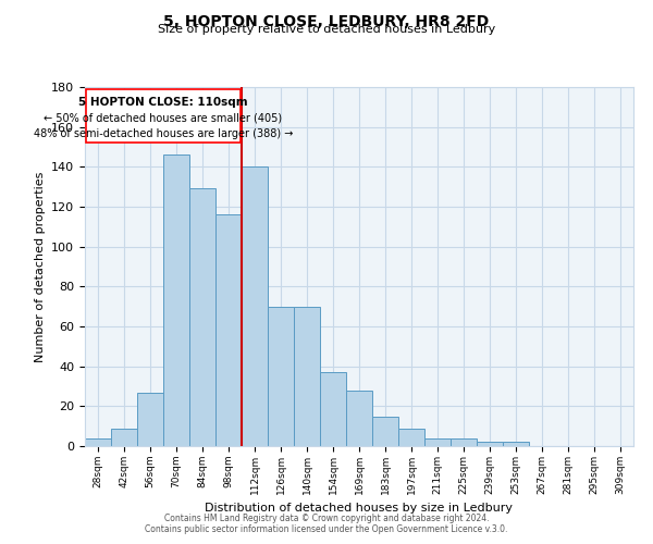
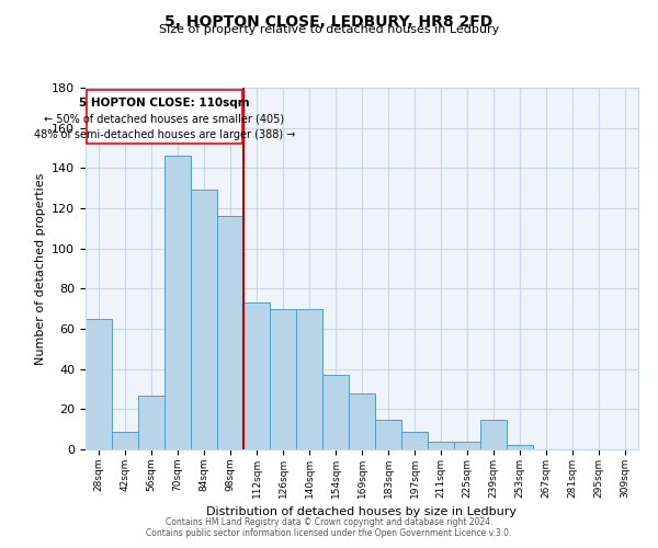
28sqm: 4 -> 65
112sqm: 140 -> 73
239sqm: 2 -> 15
